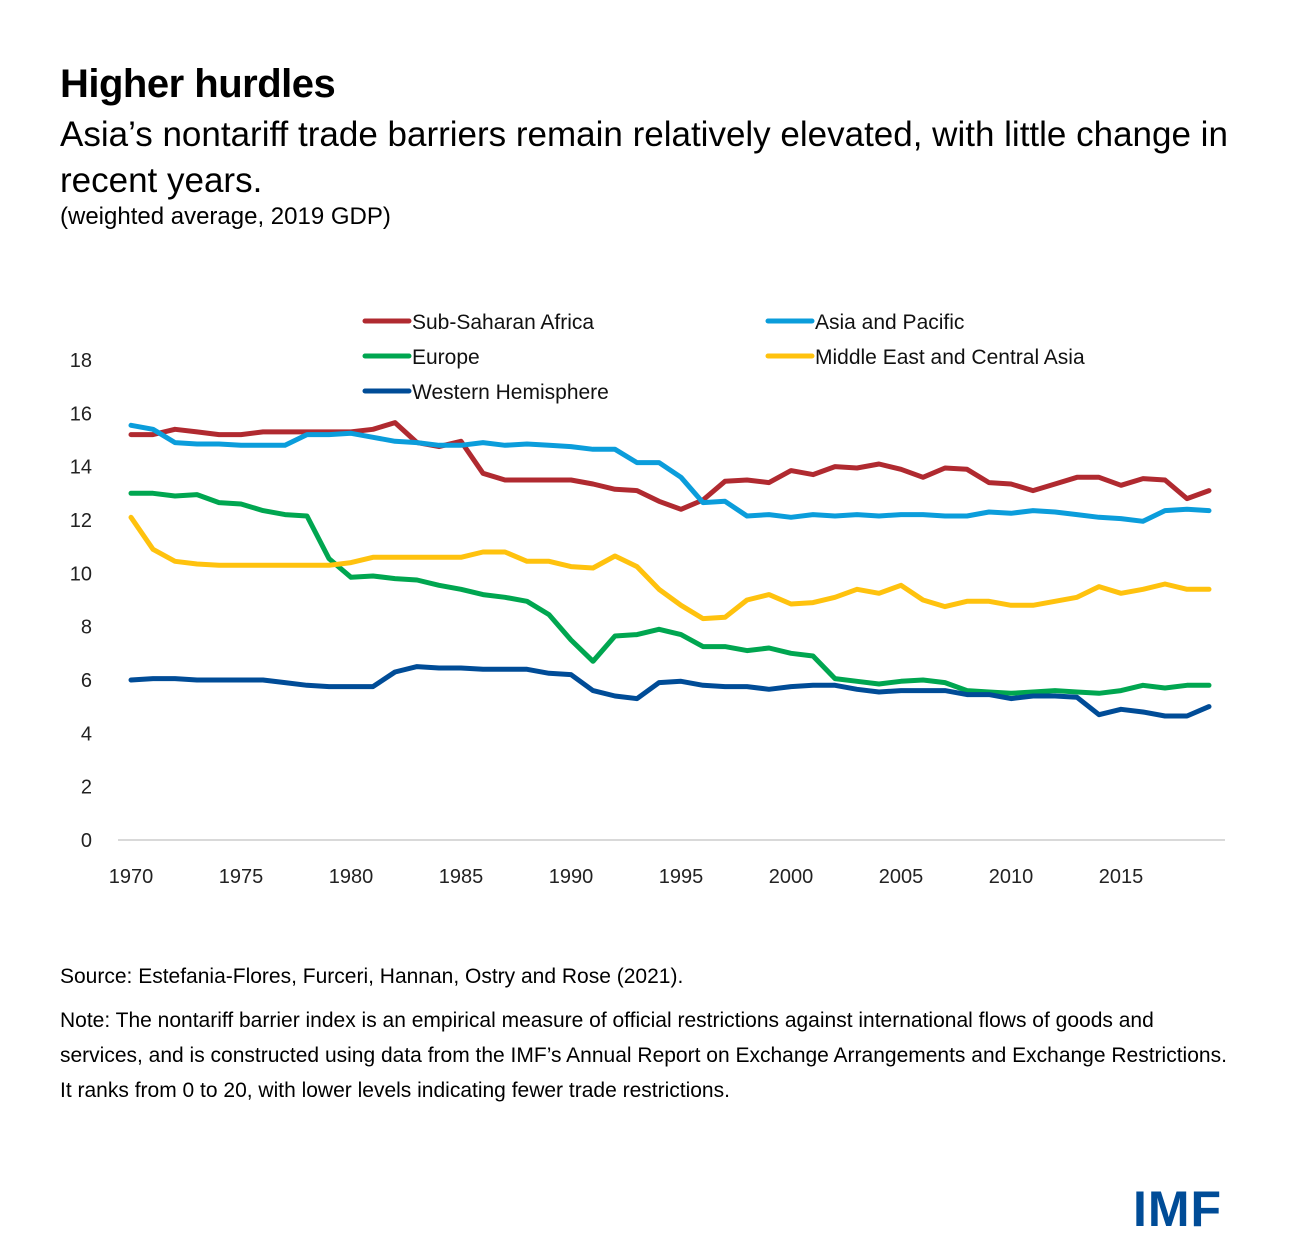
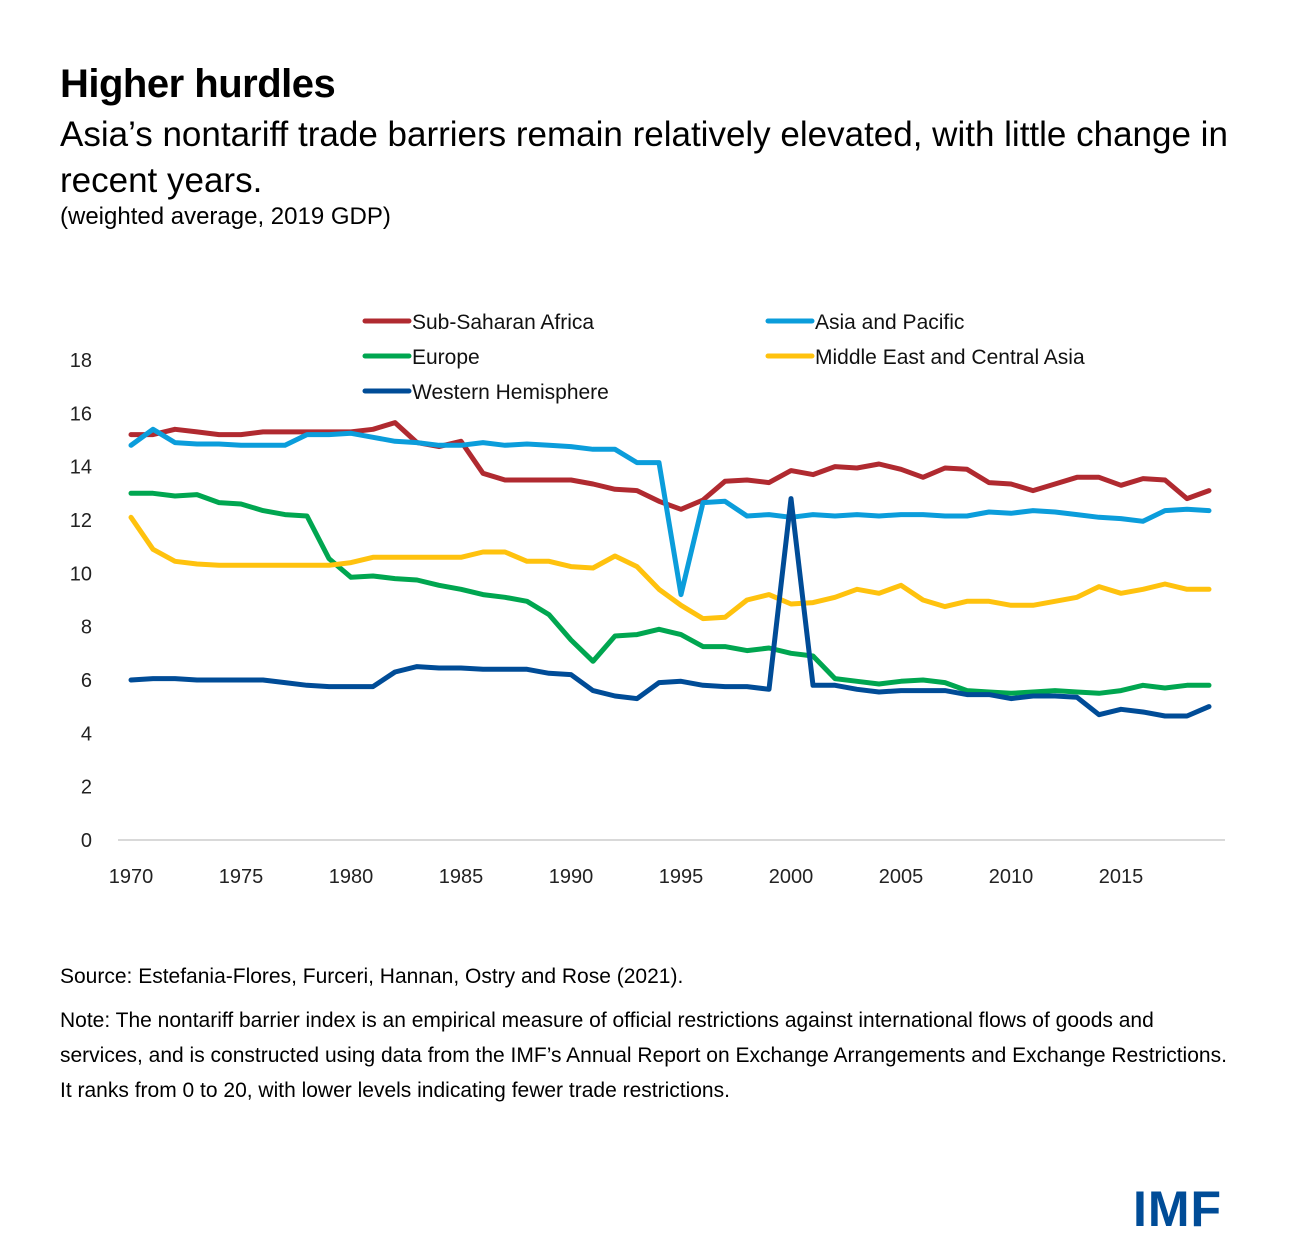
Asia and Pacific/1970: 15.6 -> 14.8
Asia and Pacific/1995: 13.6 -> 9.2
Western Hemisphere/2000: 5.8 -> 12.8
